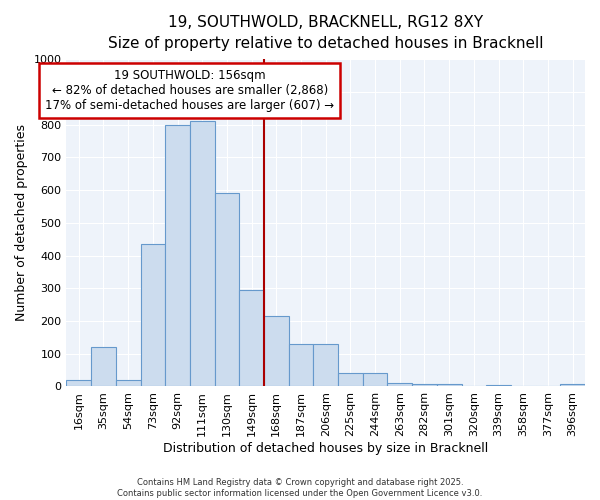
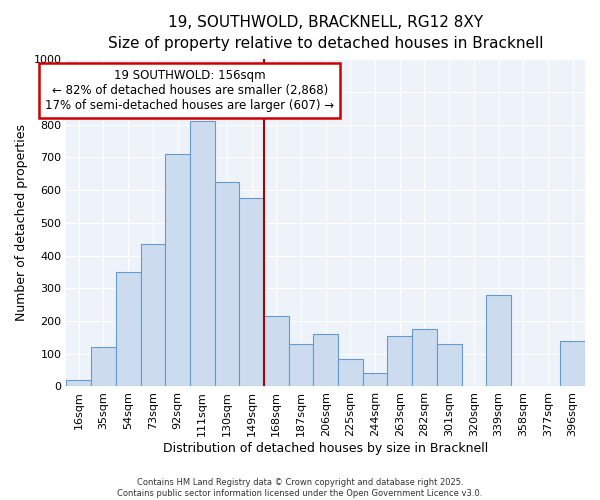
54sqm: 20 -> 350
92sqm: 800 -> 710
130sqm: 590 -> 625
149sqm: 295 -> 575
206sqm: 130 -> 160
225sqm: 42 -> 85
263sqm: 12 -> 155
282sqm: 8 -> 175
301sqm: 8 -> 130
339sqm: 5 -> 280
396sqm: 8 -> 140
